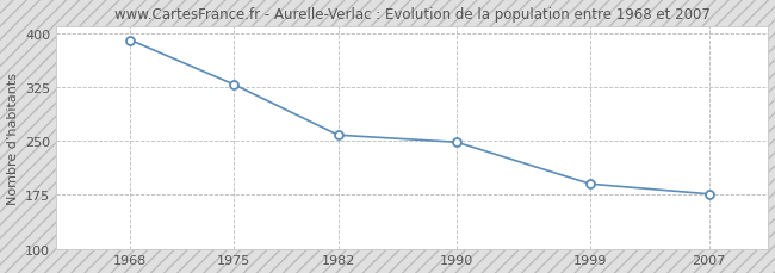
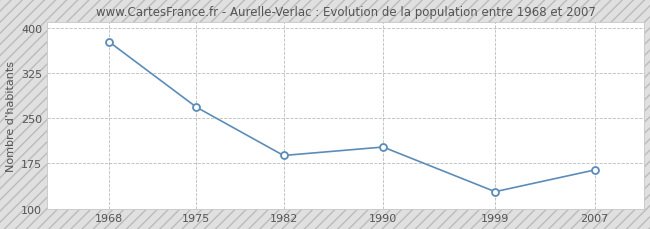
1968: 390 -> 376
1975: 328 -> 268
1982: 258 -> 188
1990: 248 -> 202
1999: 190 -> 128
2007: 176 -> 164
